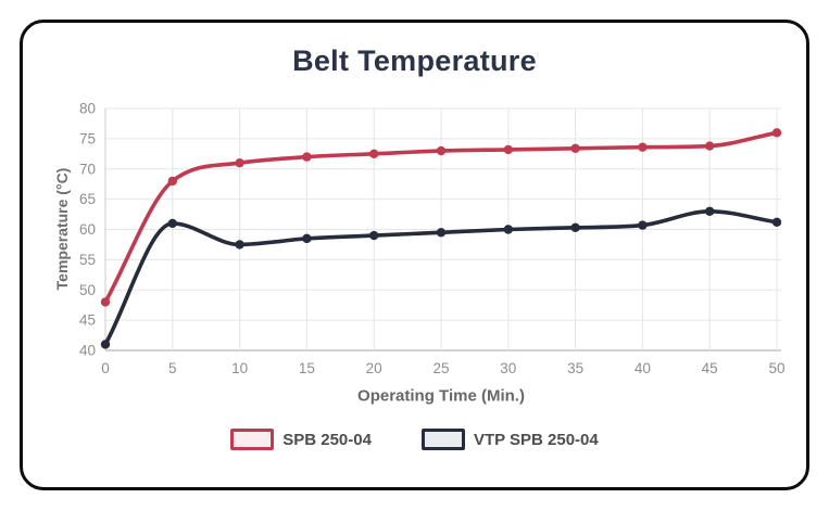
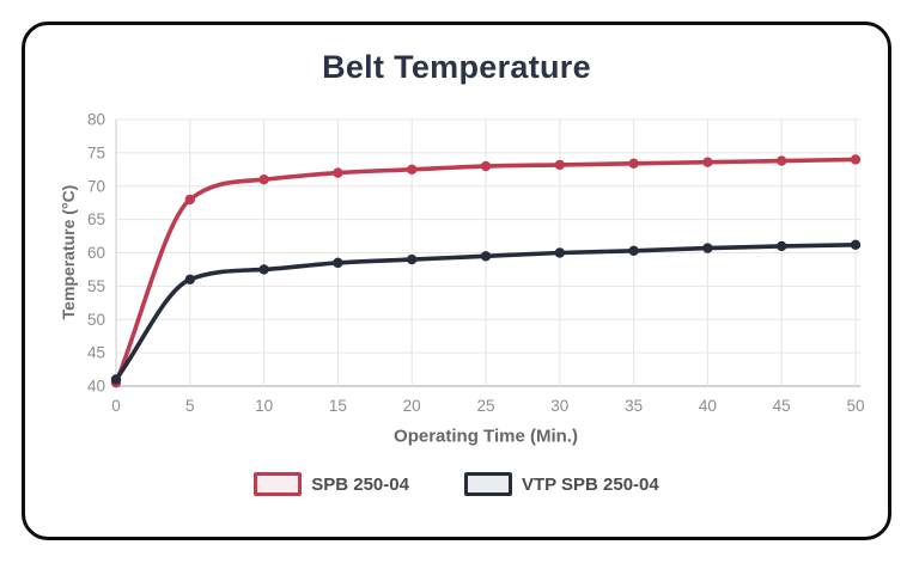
SPB 250-04/0: 48 -> 40
VTP SPB 250-04/5: 61 -> 56
VTP SPB 250-04/45: 63 -> 61
SPB 250-04/50: 76 -> 74
